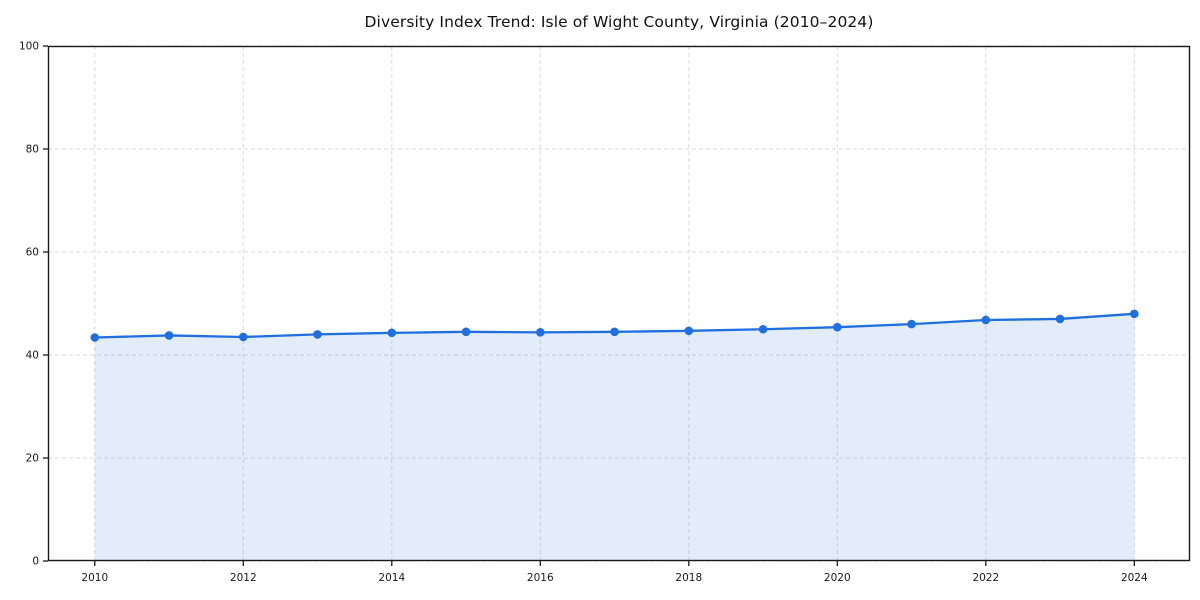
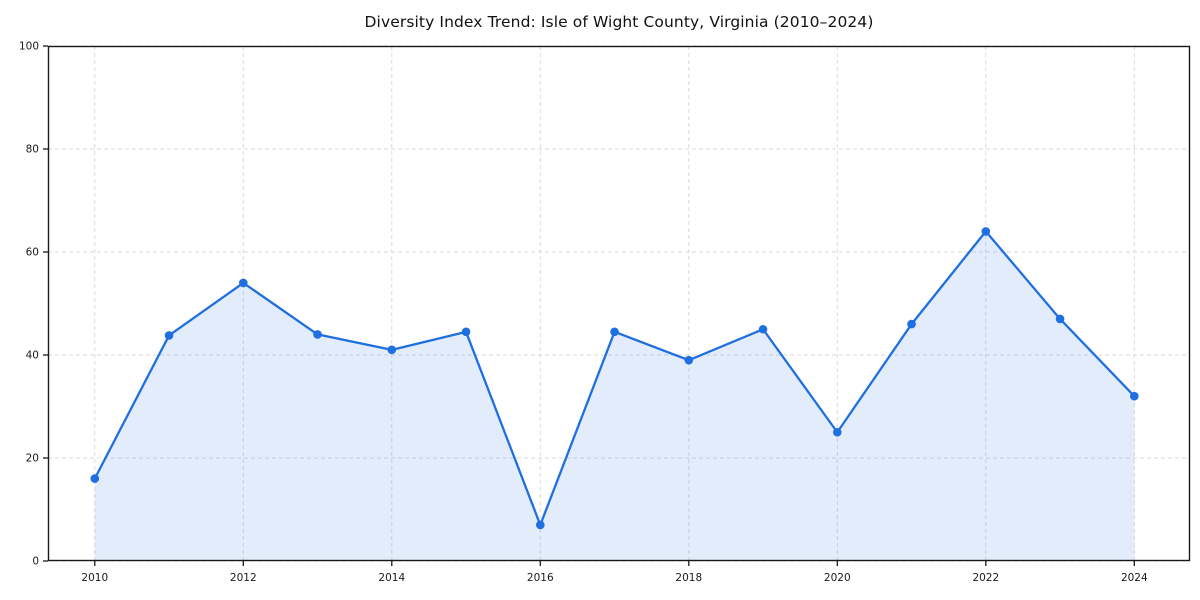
2010: 43 -> 16
2012: 44 -> 54
2014: 44 -> 41
2016: 44 -> 7
2018: 45 -> 39
2020: 45 -> 25
2022: 47 -> 64
2024: 48 -> 32
